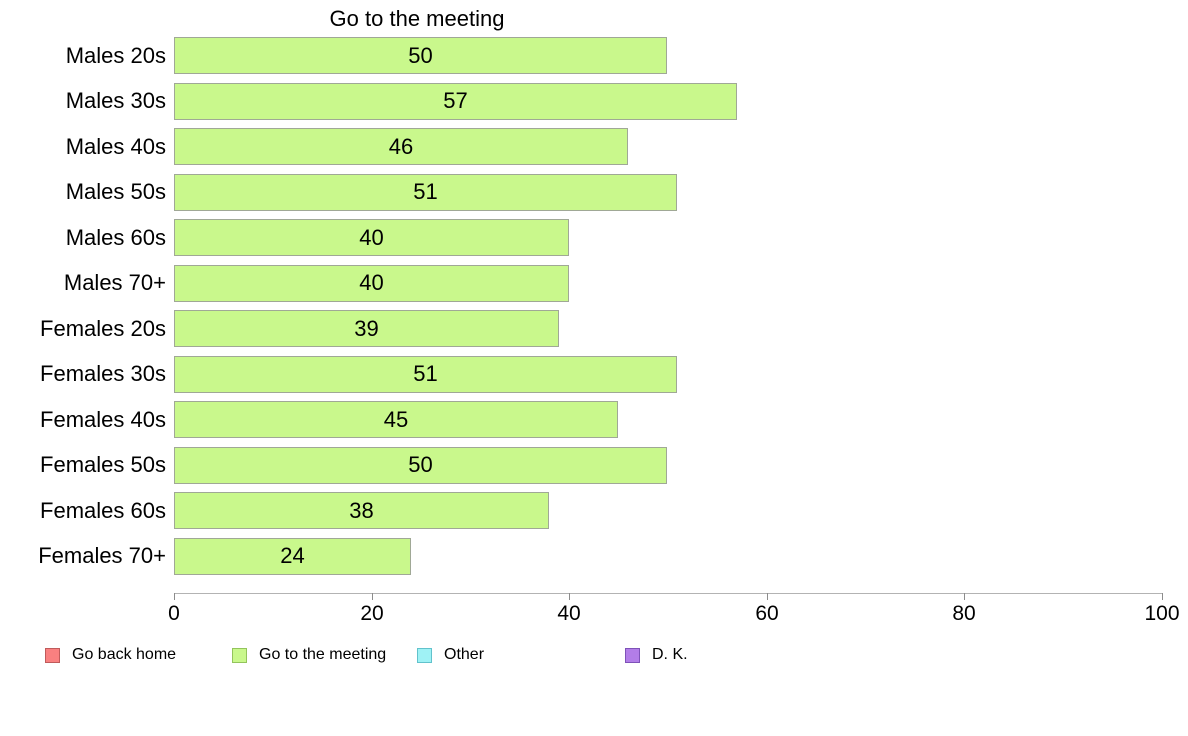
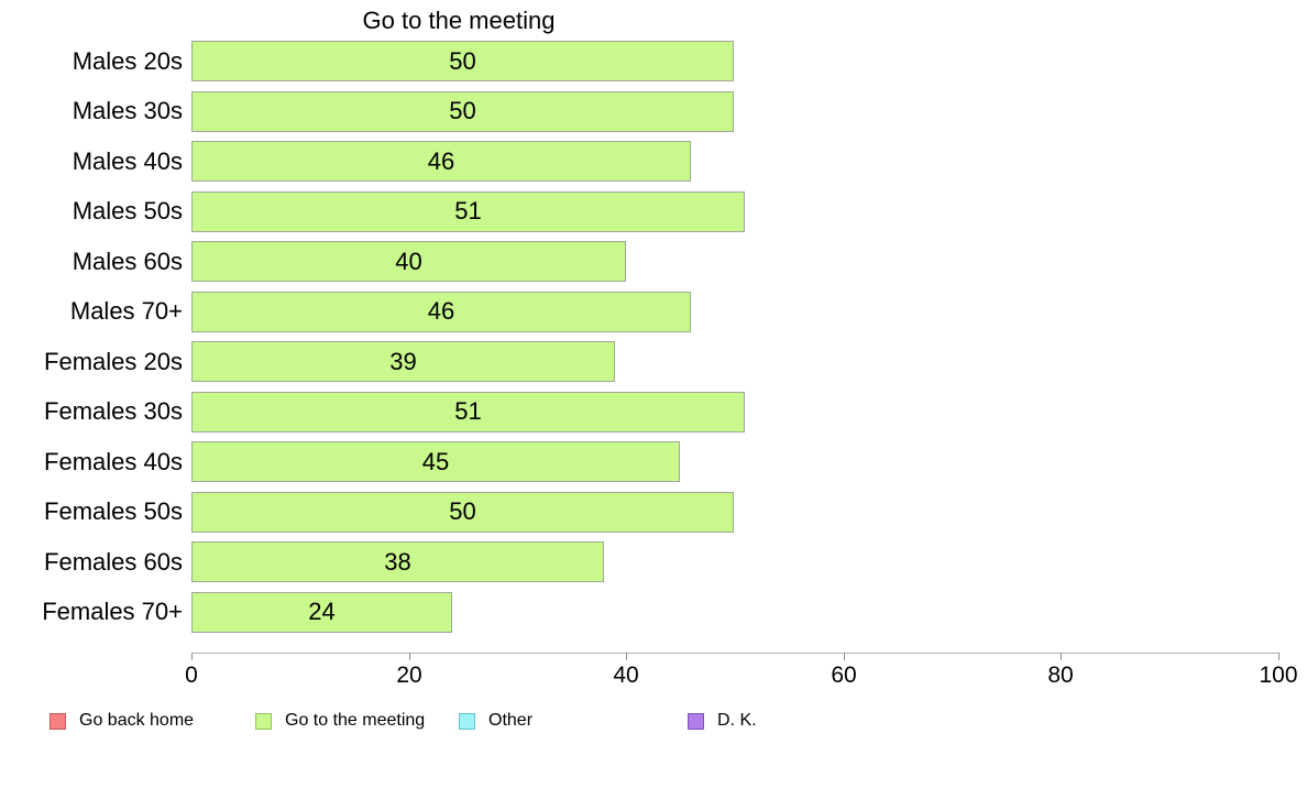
Males 30s: 57 -> 50
Males 70+: 40 -> 46
